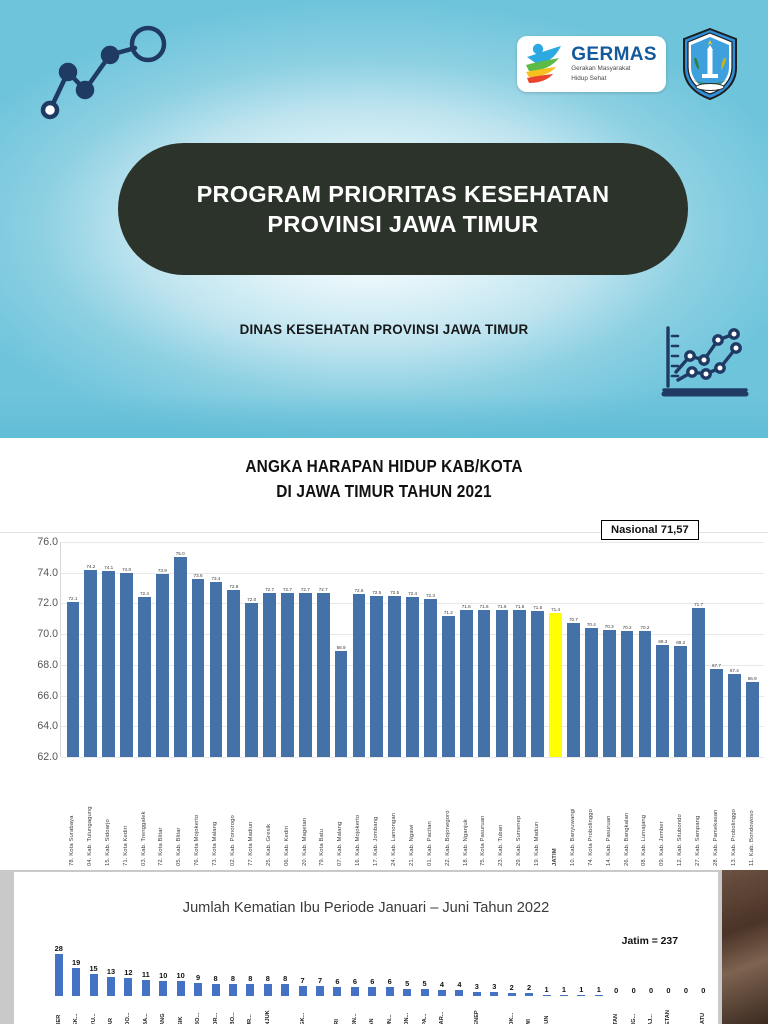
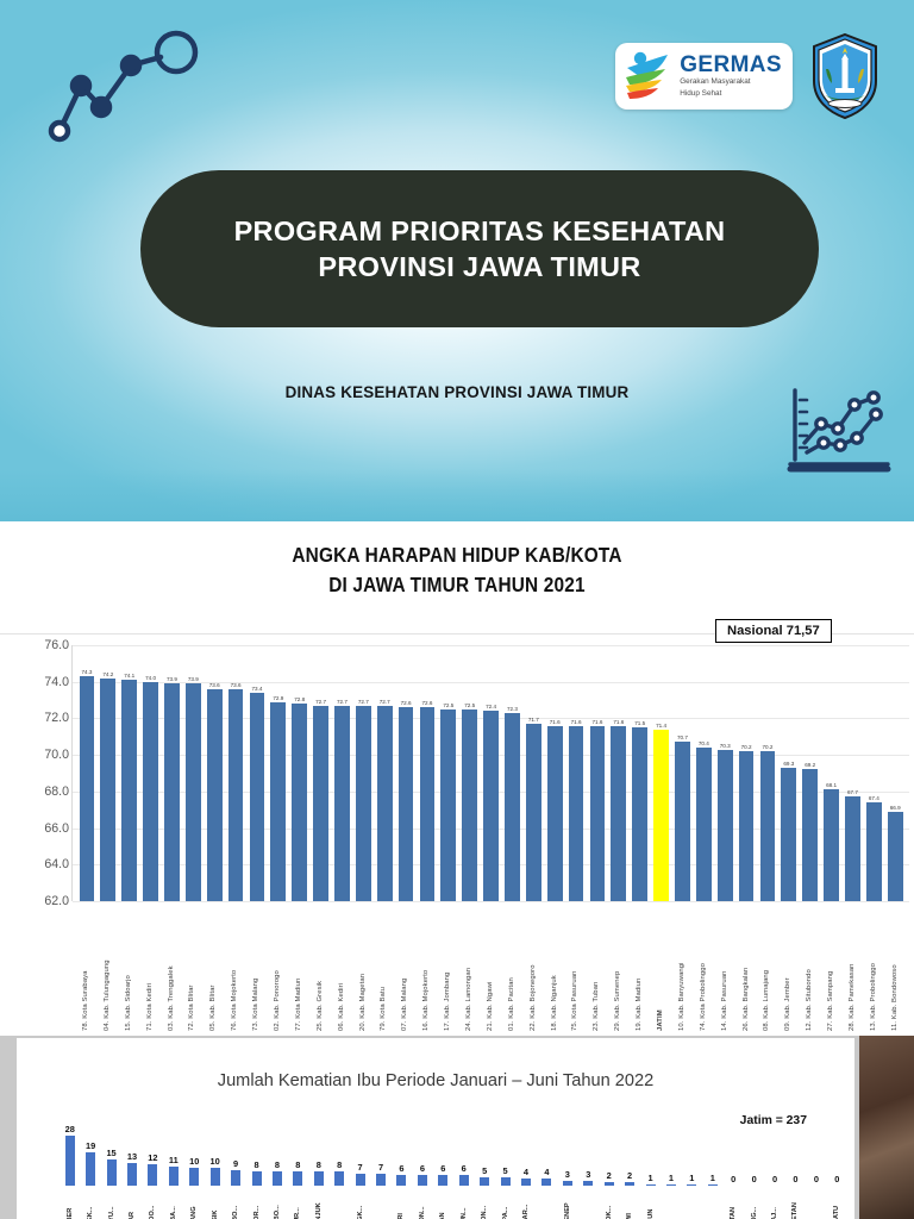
ANGKA HARAPAN HIDUP KAB/KOTA DI JAWA TIMUR TAHUN 2021/78. Kota Surabaya: 72.1 -> 74.3
ANGKA HARAPAN HIDUP KAB/KOTA DI JAWA TIMUR TAHUN 2021/03. Kab. Trenggalek: 72.4 -> 73.9
ANGKA HARAPAN HIDUP KAB/KOTA DI JAWA TIMUR TAHUN 2021/05. Kab. Blitar: 75.0 -> 73.6
ANGKA HARAPAN HIDUP KAB/KOTA DI JAWA TIMUR TAHUN 2021/77. Kota Madiun: 72.0 -> 72.8
ANGKA HARAPAN HIDUP KAB/KOTA DI JAWA TIMUR TAHUN 2021/07. Kab. Malang: 68.9 -> 72.6
ANGKA HARAPAN HIDUP KAB/KOTA DI JAWA TIMUR TAHUN 2021/22. Kab. Bojonegoro: 71.2 -> 71.7
ANGKA HARAPAN HIDUP KAB/KOTA DI JAWA TIMUR TAHUN 2021/27. Kab. Sampang: 71.7 -> 68.1
